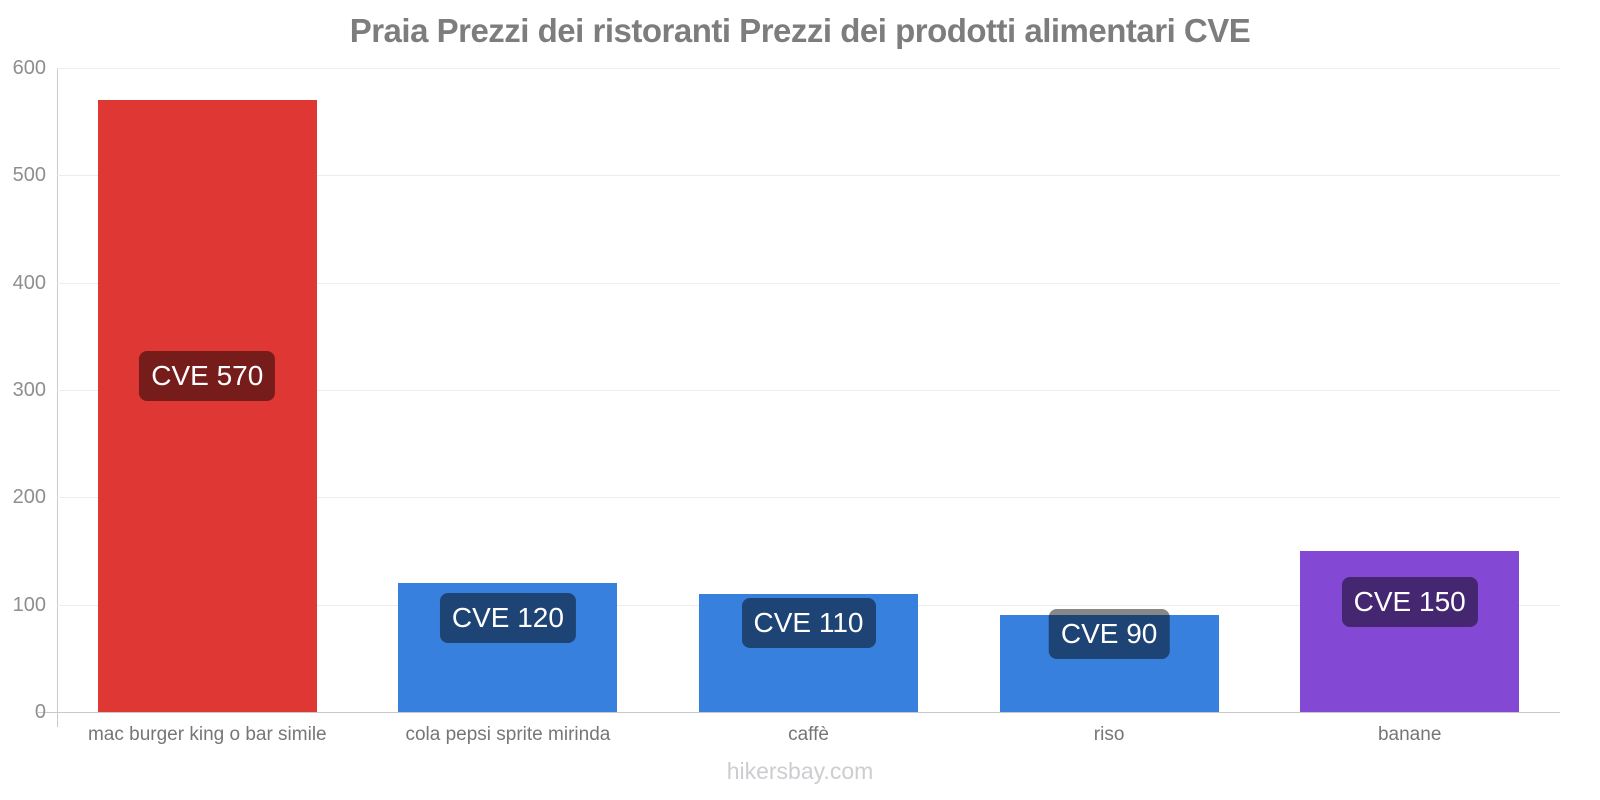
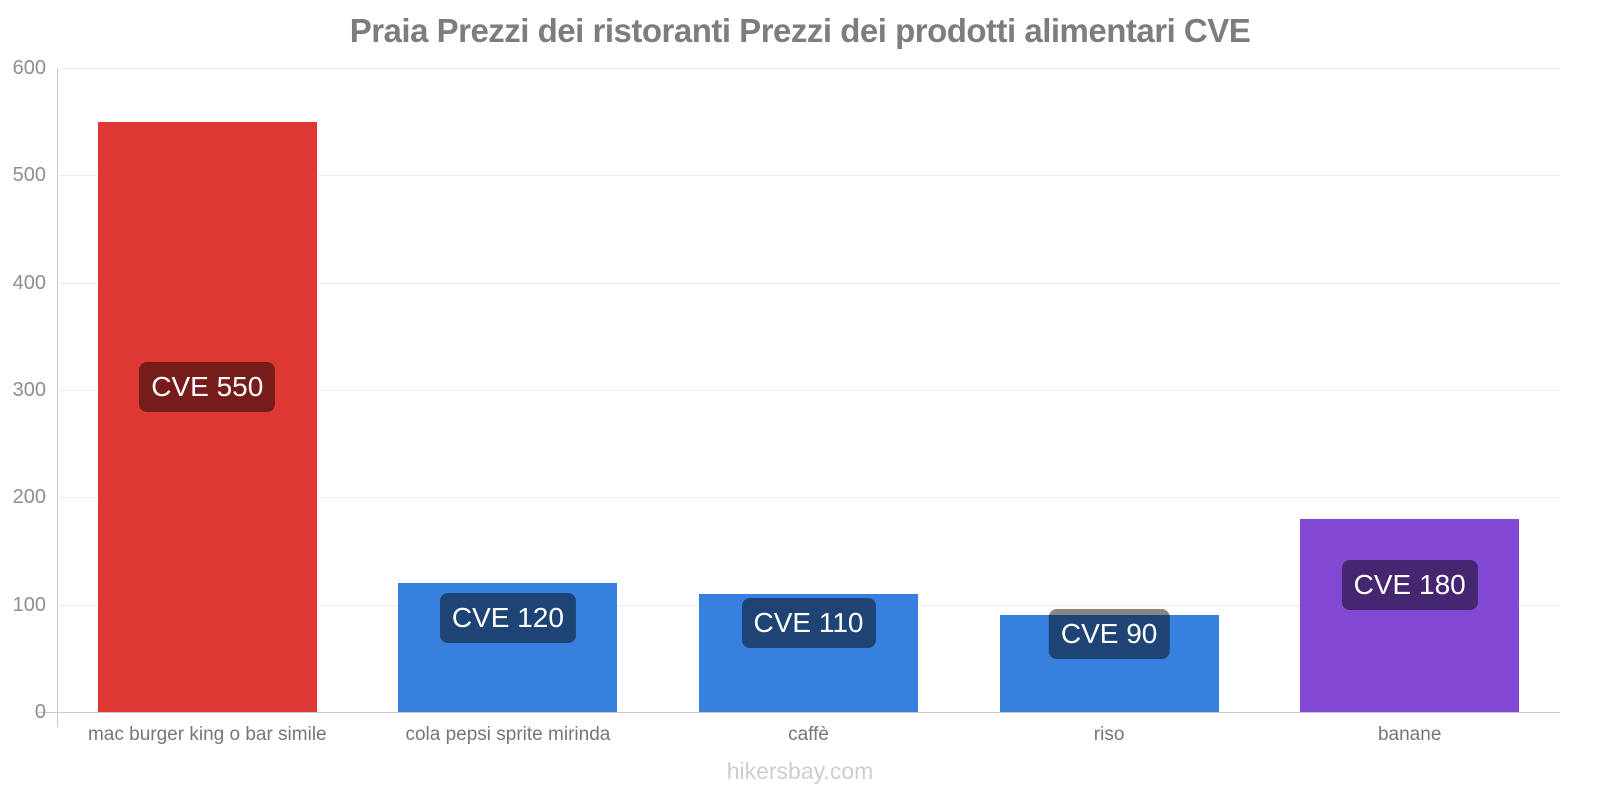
mac burger king o bar simile: 570 -> 550
banane: 150 -> 180
